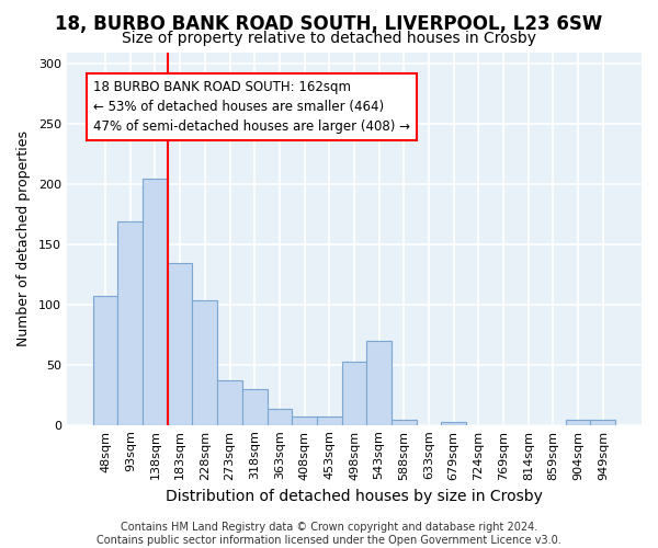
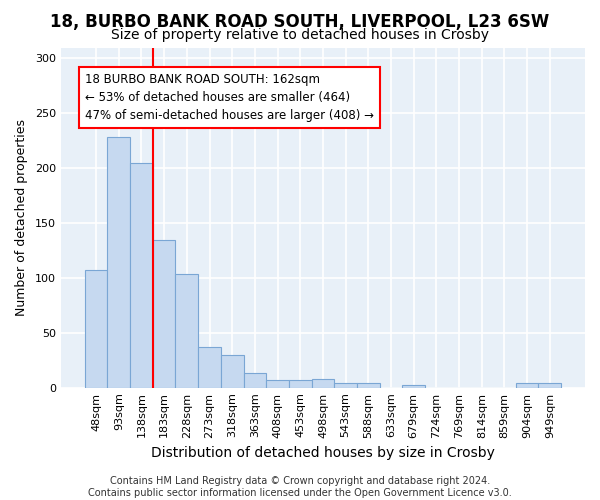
93sqm: 169 -> 228
498sqm: 53 -> 8
543sqm: 70 -> 4
